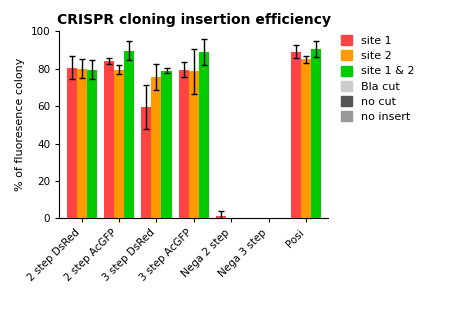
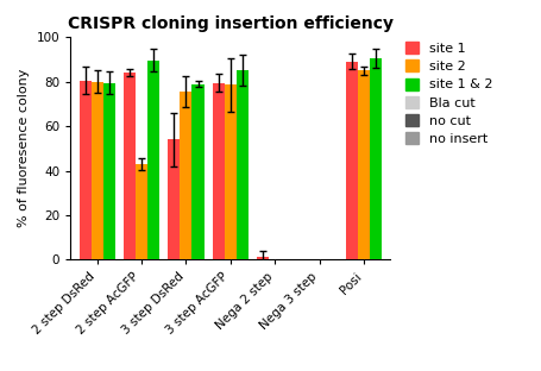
site 2/2 step AcGFP: 80 -> 43
site 1/3 step DsRed: 60 -> 54
site 1 & 2/3 step AcGFP: 89 -> 85
